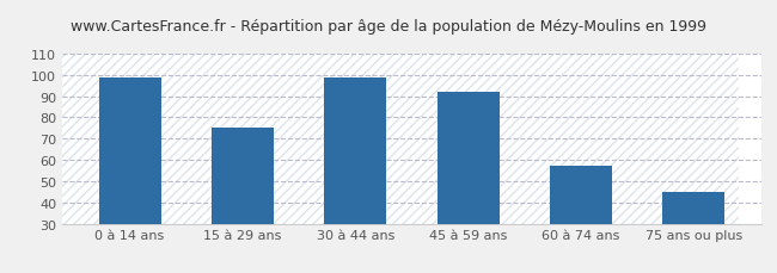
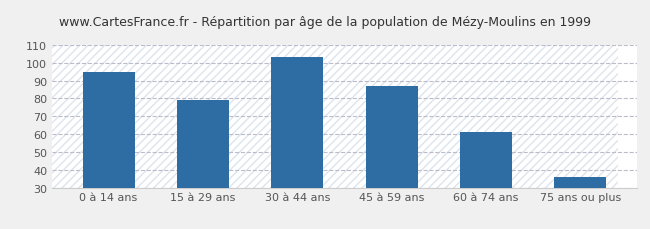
0 à 14 ans: 99 -> 95
15 à 29 ans: 75 -> 79
30 à 44 ans: 99 -> 103
45 à 59 ans: 92 -> 87
60 à 74 ans: 57 -> 61
75 ans ou plus: 45 -> 36
